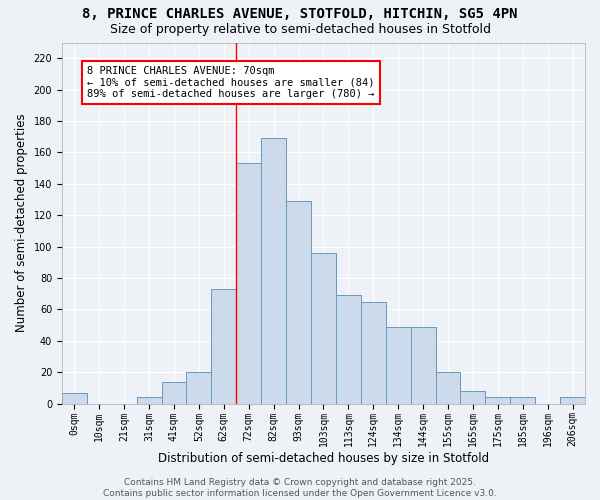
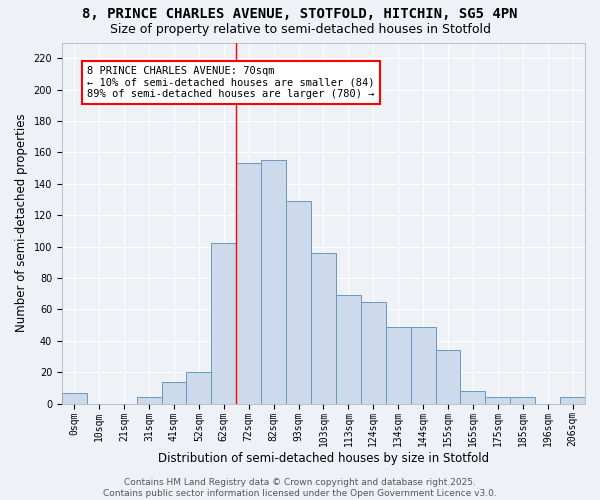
62sqm: 73 -> 102
82sqm: 169 -> 155
155sqm: 20 -> 34
